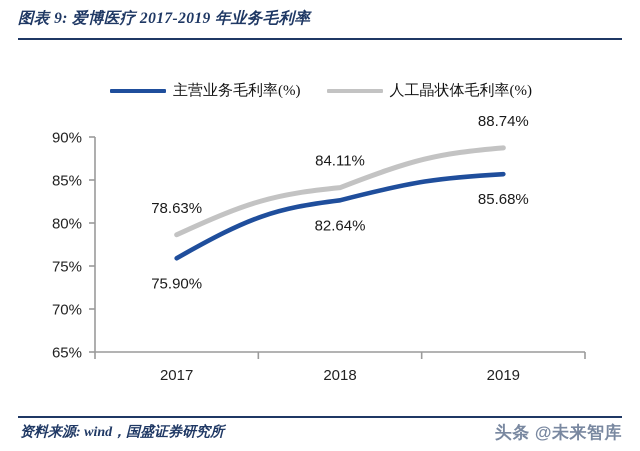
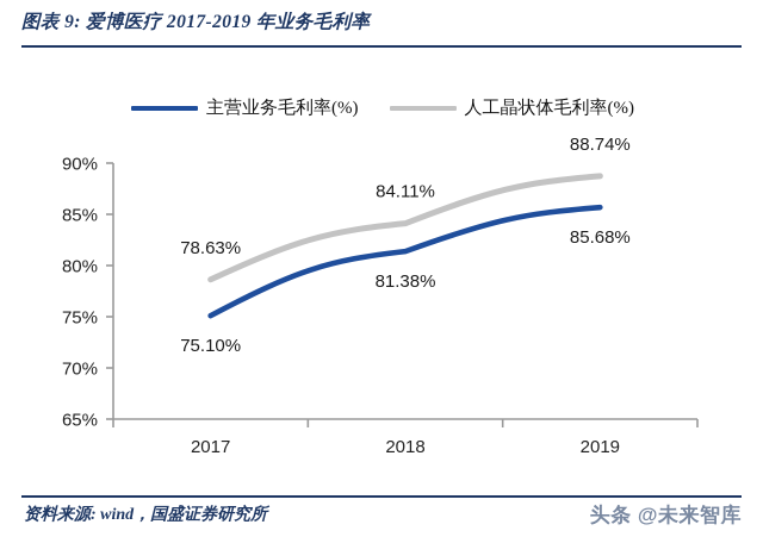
主营业务毛利率(%)/2017: 75.90% -> 75.10%
主营业务毛利率(%)/2018: 82.64% -> 81.38%
